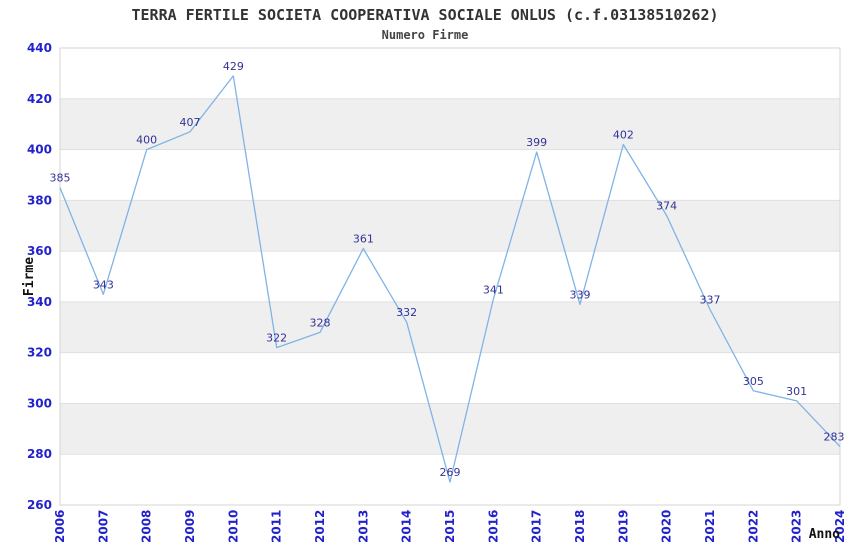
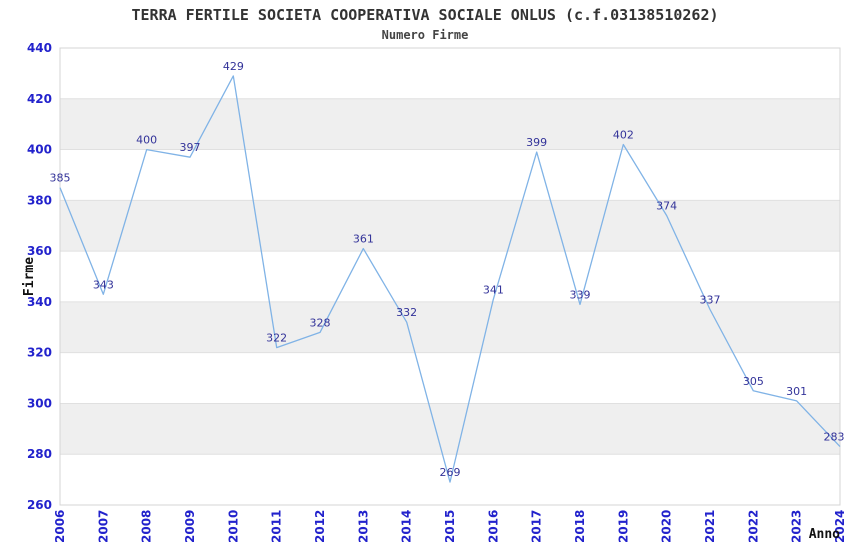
2009: 407 -> 397
